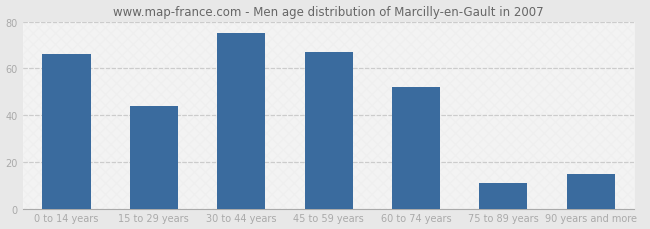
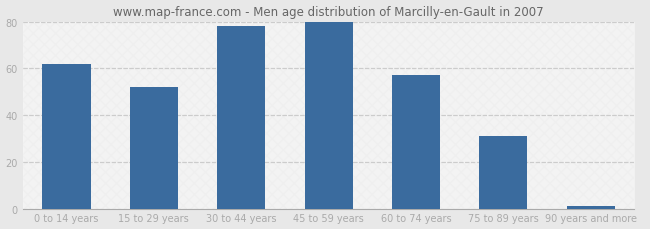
0 to 14 years: 66 -> 62
15 to 29 years: 44 -> 52
30 to 44 years: 75 -> 78
45 to 59 years: 67 -> 80
60 to 74 years: 52 -> 57
75 to 89 years: 11 -> 31
90 years and more: 15 -> 1
